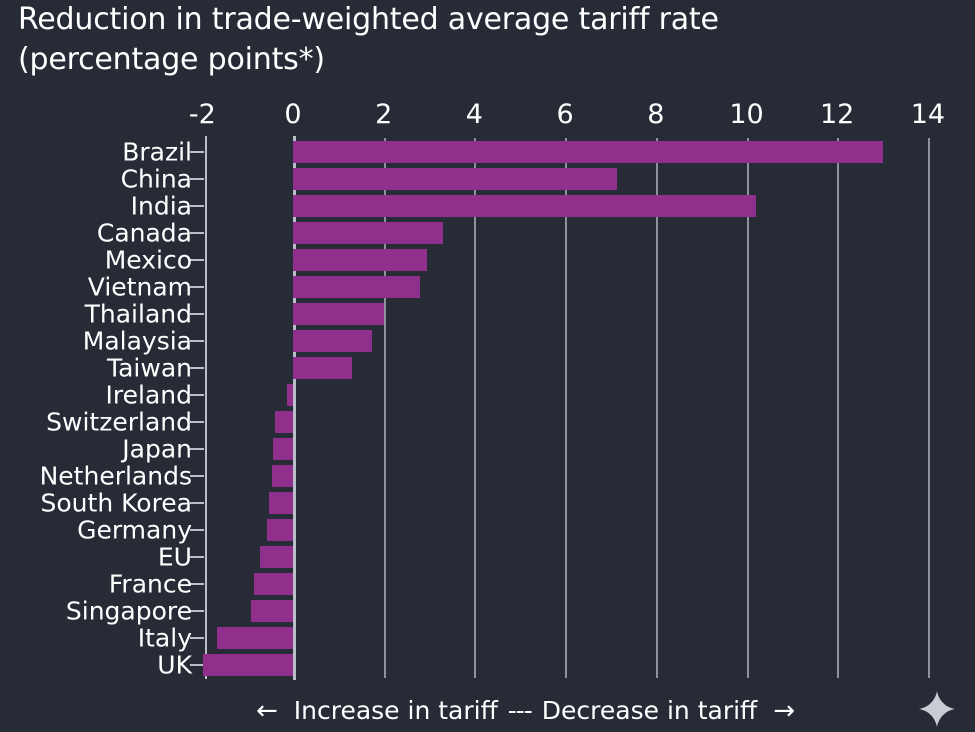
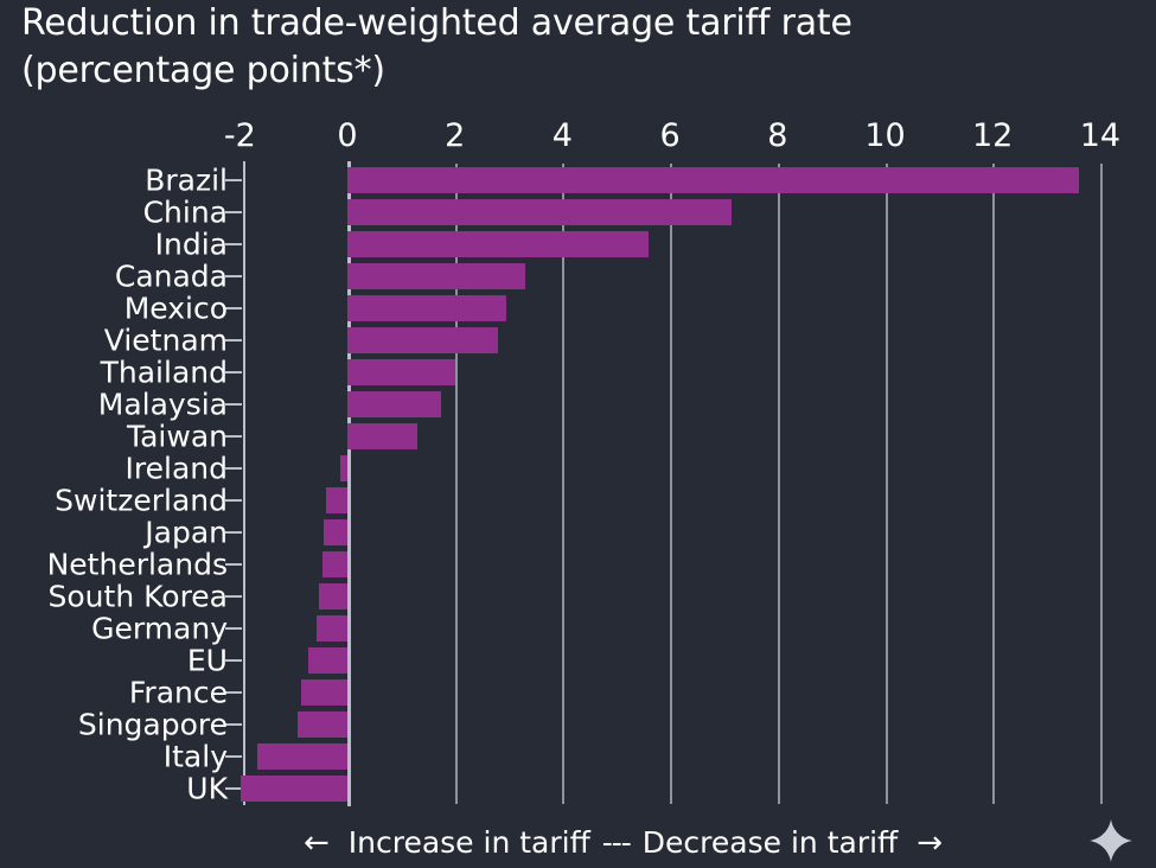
Brazil: 13.0 -> 13.6
India: 10.2 -> 5.6
